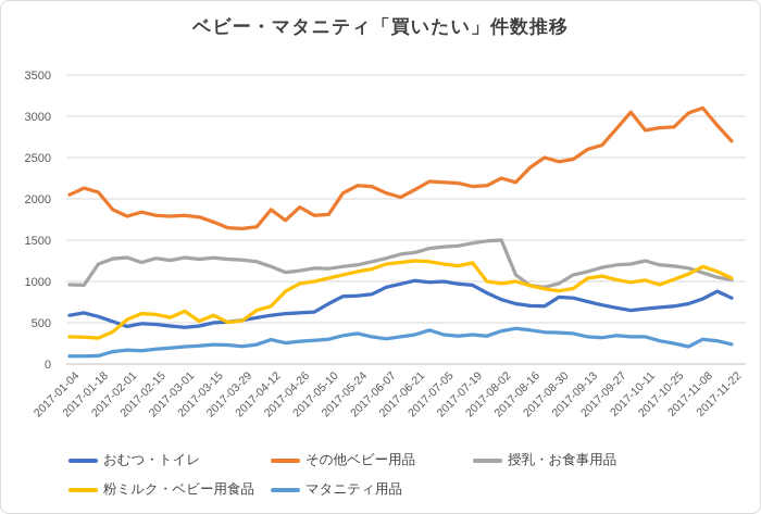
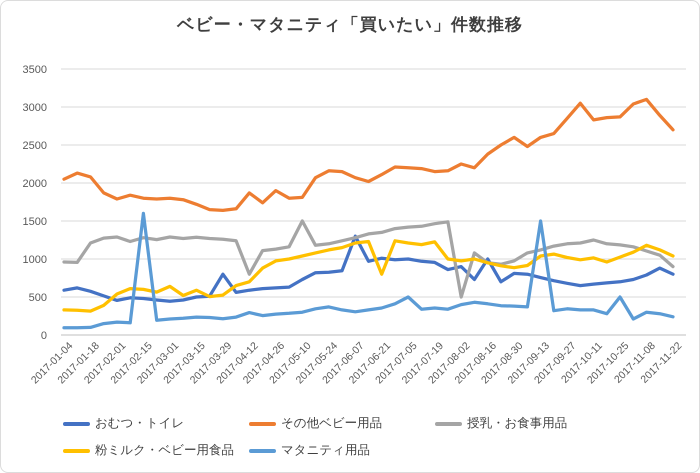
マタニティ用品/2017-02-15: 200 -> 1600
おむつ・トイレ/2017-03-29: 500 -> 800
授乳・お食事用品/2017-04-12: 1200 -> 800
授乳・お食事用品/2017-05-10: 1200 -> 1500
おむつ・トイレ/2017-06-07: 900 -> 1300
粉ミルク・ベビー用食品/2017-06-21: 1200 -> 800
マタニティ用品/2017-07-05: 400 -> 500
おむつ・トイレ/2017-08-02: 800 -> 900
授乳・お食事用品/2017-08-02: 1500 -> 500
おむつ・トイレ/2017-08-16: 700 -> 1000
その他ベビー用品/2017-08-30: 2400 -> 2600
マタニティ用品/2017-09-13: 300 -> 1500
マタニティ用品/2017-10-25: 200 -> 500
授乳・お食事用品/2017-11-22: 1000 -> 900
